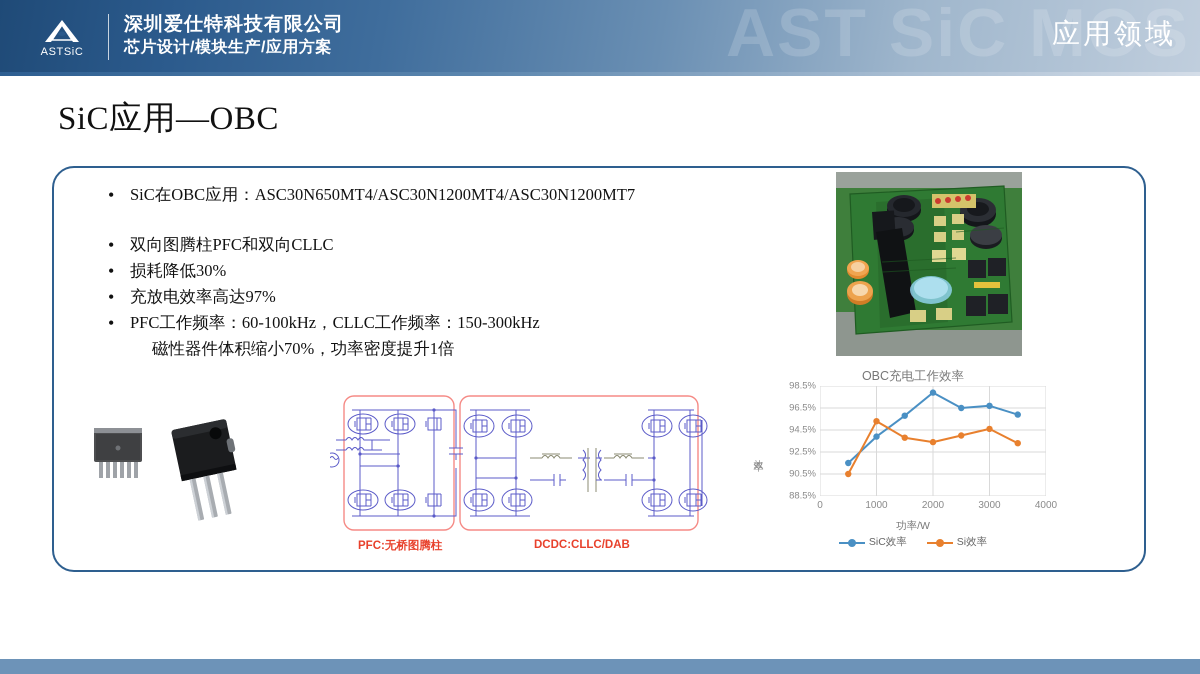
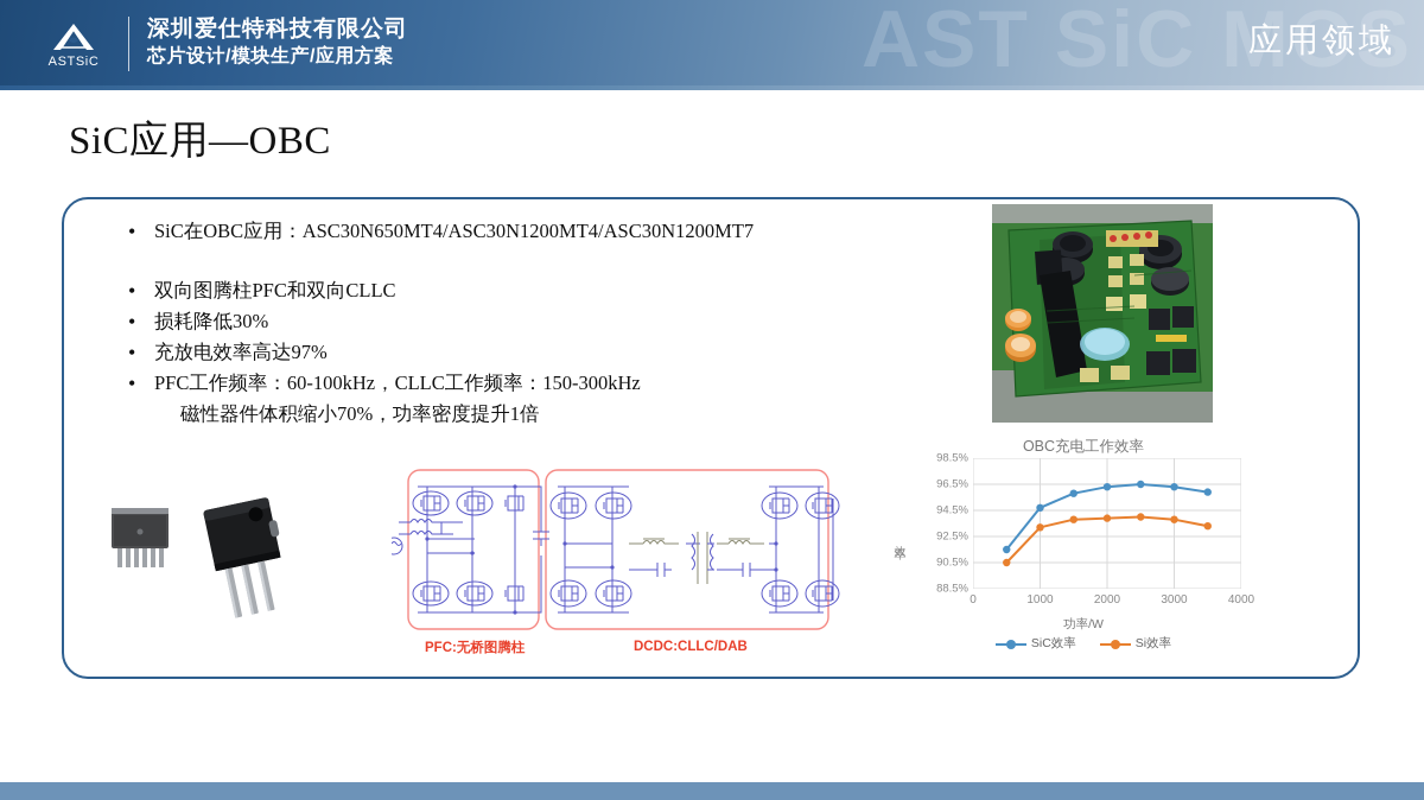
SiC效率/1000: 93.9% -> 94.7%
Si效率/1000: 95.3% -> 93.2%
SiC效率/2000: 97.9% -> 96.3%
Si效率/2000: 93.4% -> 93.9%
SiC效率/3000: 96.7% -> 96.3%
Si效率/3000: 94.6% -> 93.8%
